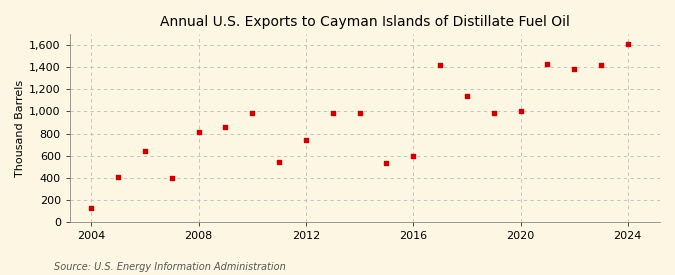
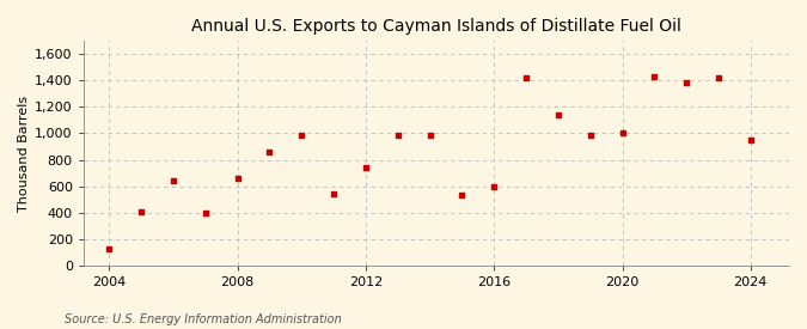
2008: 810 -> 660
2024: 1,610 -> 950
